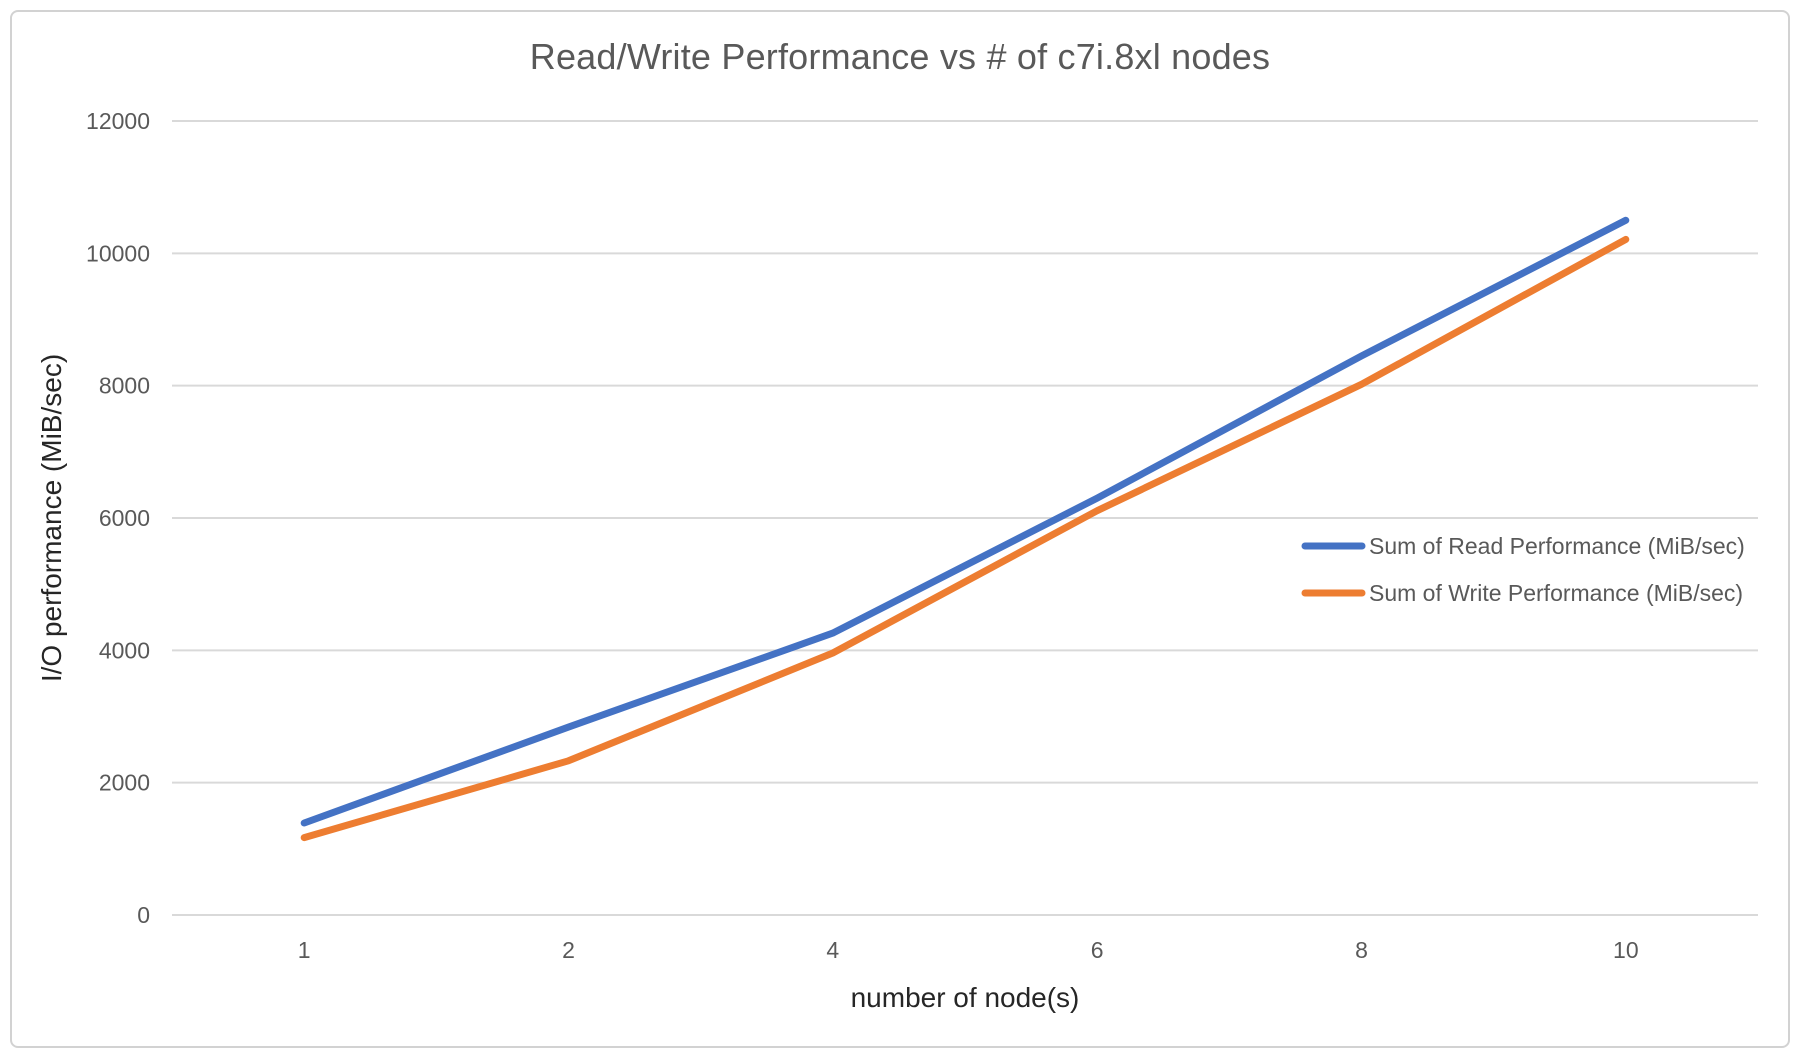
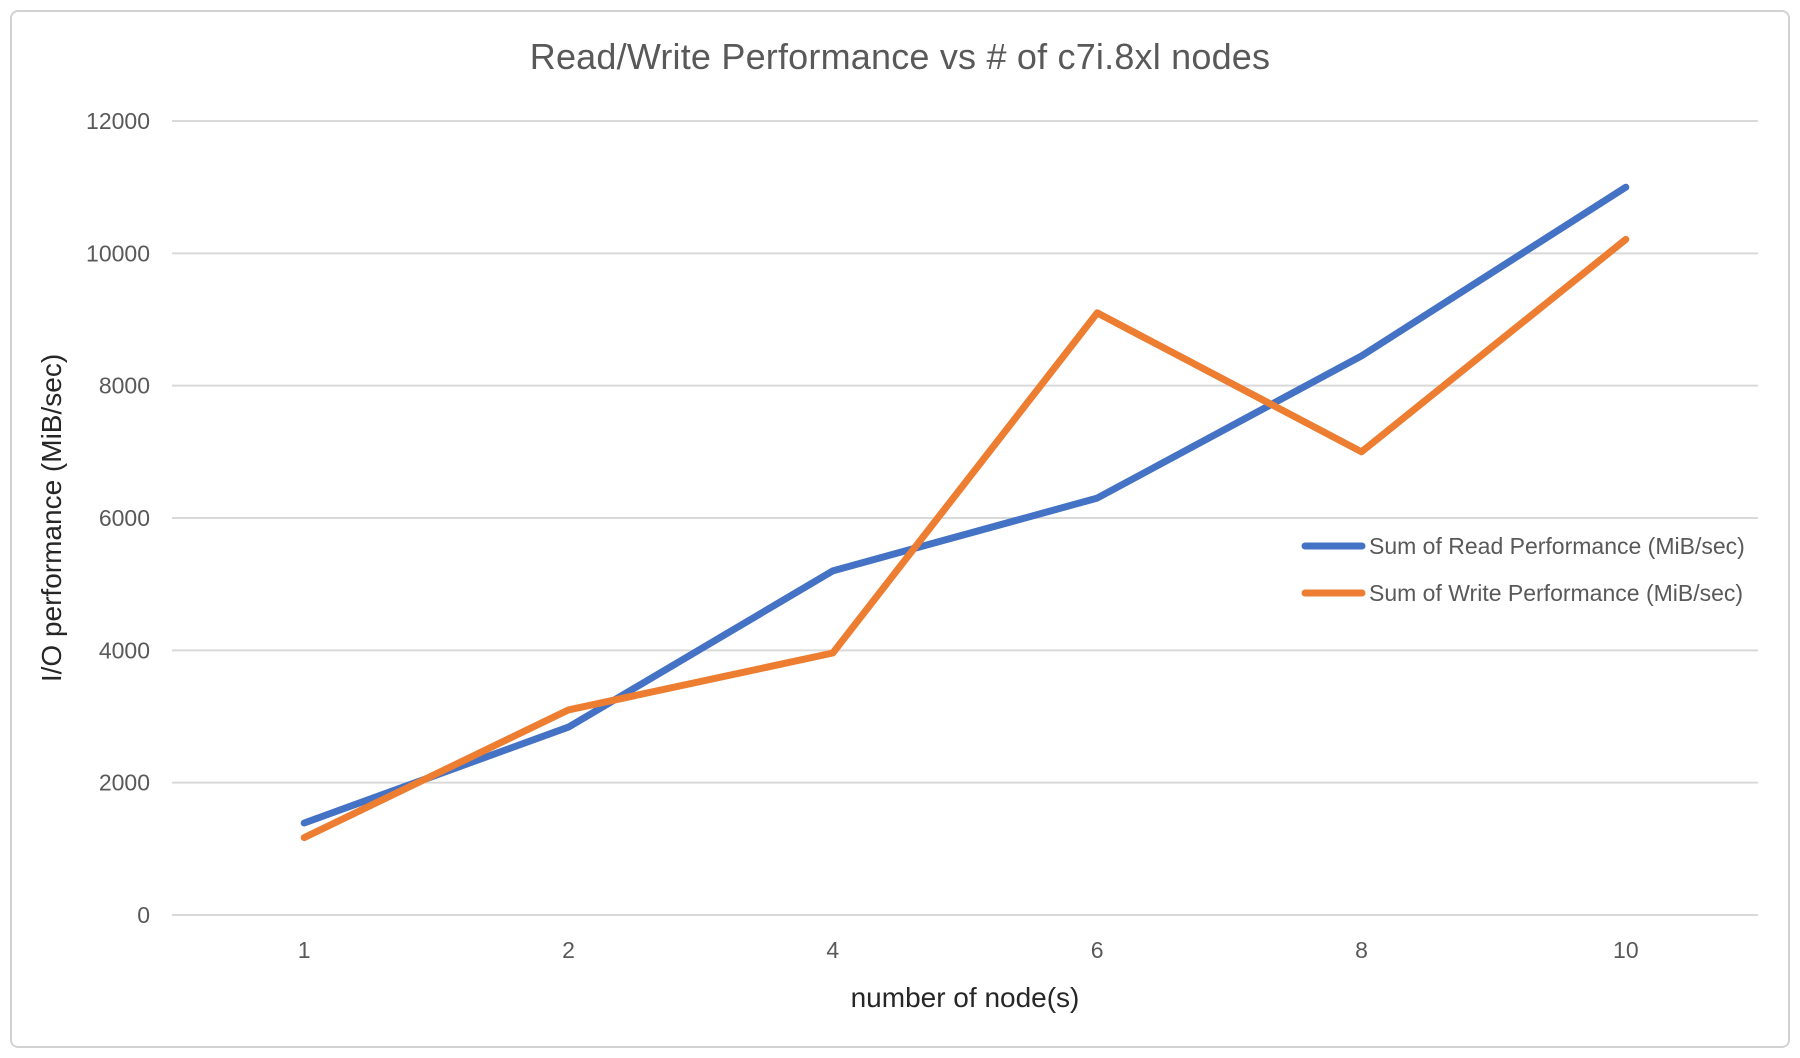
Sum of Write Performance (MiB/sec)/2: 2300 -> 3100
Sum of Read Performance (MiB/sec)/4: 4300 -> 5200
Sum of Write Performance (MiB/sec)/6: 6100 -> 9100
Sum of Write Performance (MiB/sec)/8: 8000 -> 7000
Sum of Read Performance (MiB/sec)/10: 10500 -> 11000
